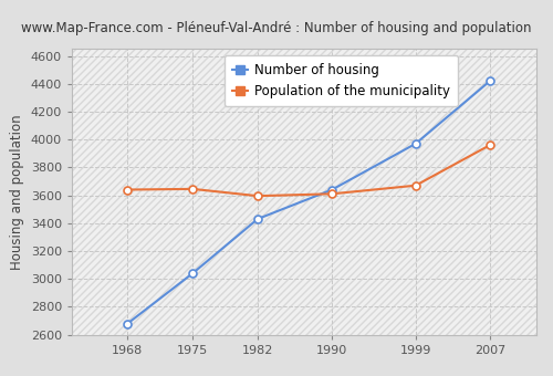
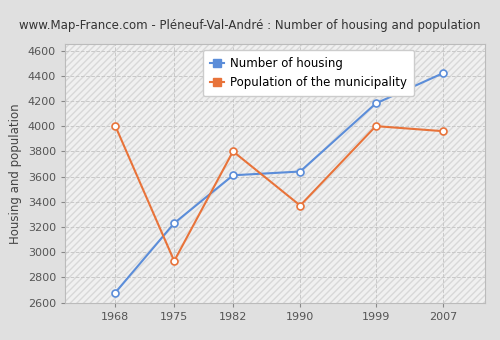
Population of the municipality/1968: 3640 -> 4000
Number of housing/1975: 3040 -> 3230
Population of the municipality/1975: 3640 -> 2930
Number of housing/1982: 3430 -> 3610
Population of the municipality/1982: 3600 -> 3800
Population of the municipality/1990: 3610 -> 3370
Number of housing/1999: 3970 -> 4180
Population of the municipality/1999: 3670 -> 4000
